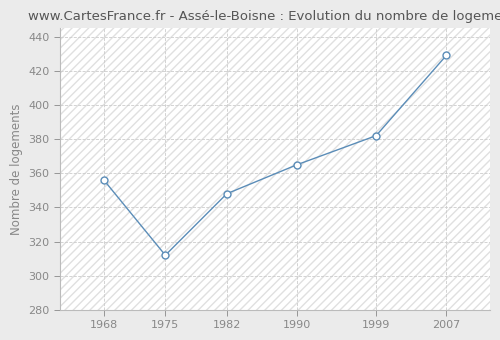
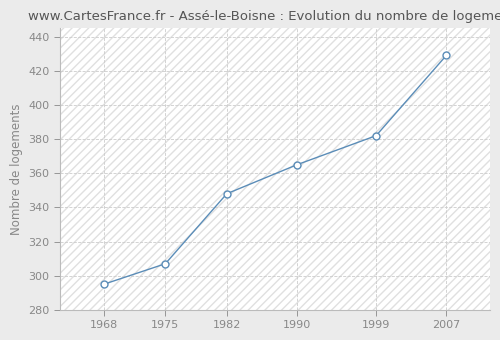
1968: 356 -> 295
1975: 312 -> 307
